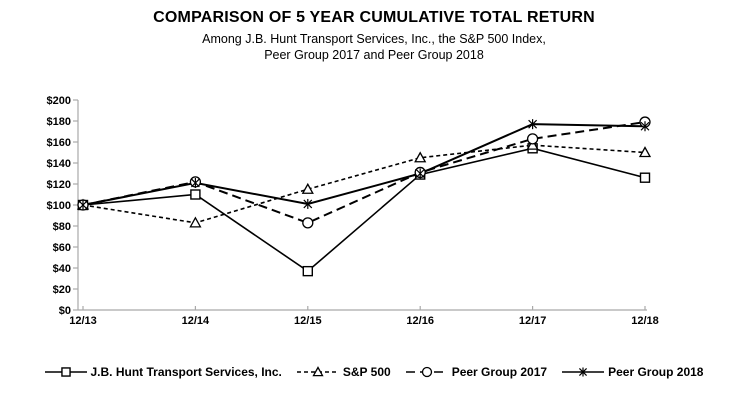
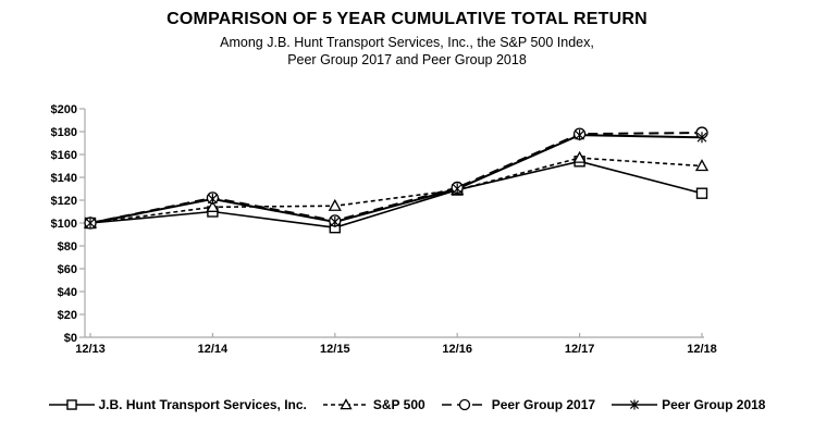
S&P 500/12/14: $83 -> $114
J.B. Hunt Transport Services, Inc./12/15: $37 -> $96
Peer Group 2017/12/15: $83 -> $102
S&P 500/12/16: $145 -> $129
Peer Group 2017/12/17: $163 -> $178
